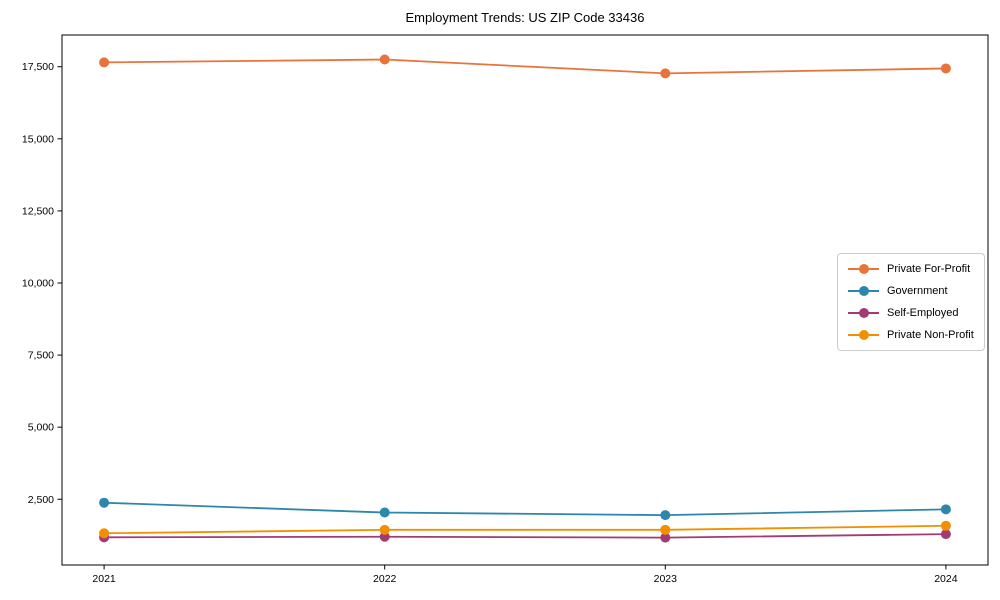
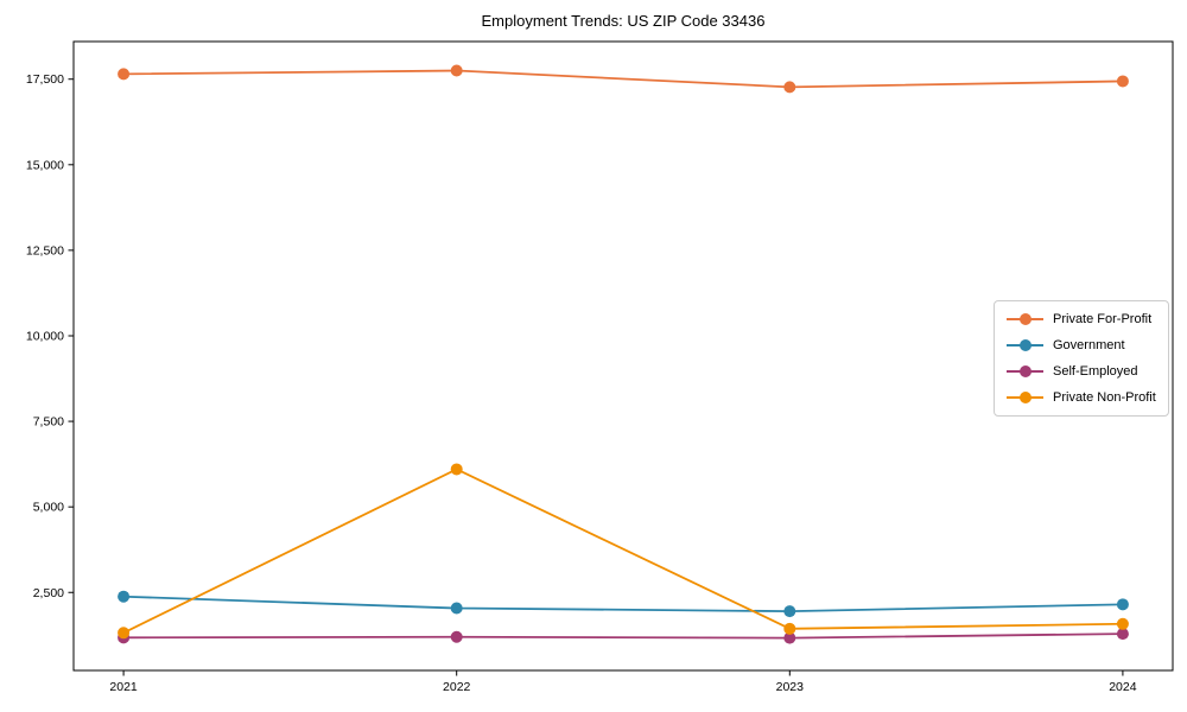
Private Non-Profit/2022: 1400 -> 6100
